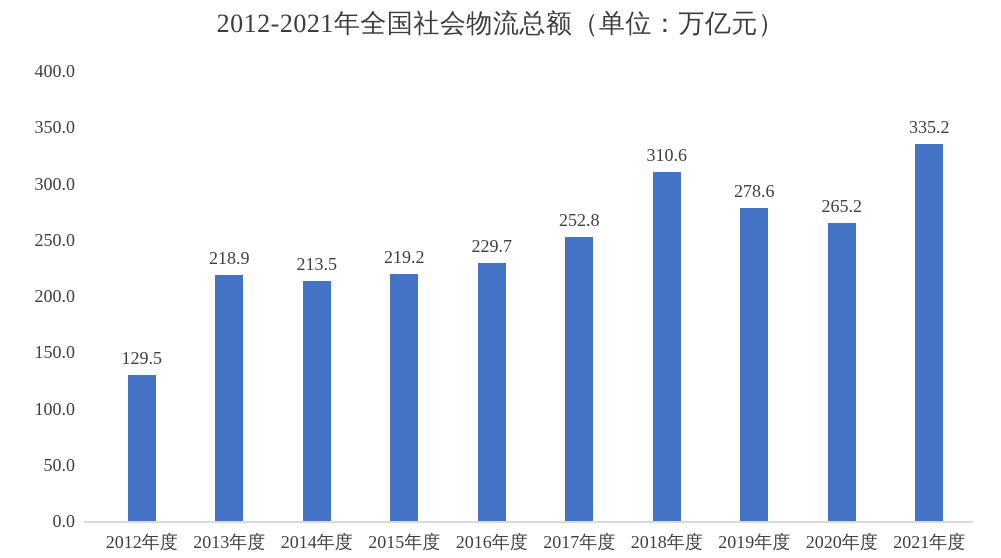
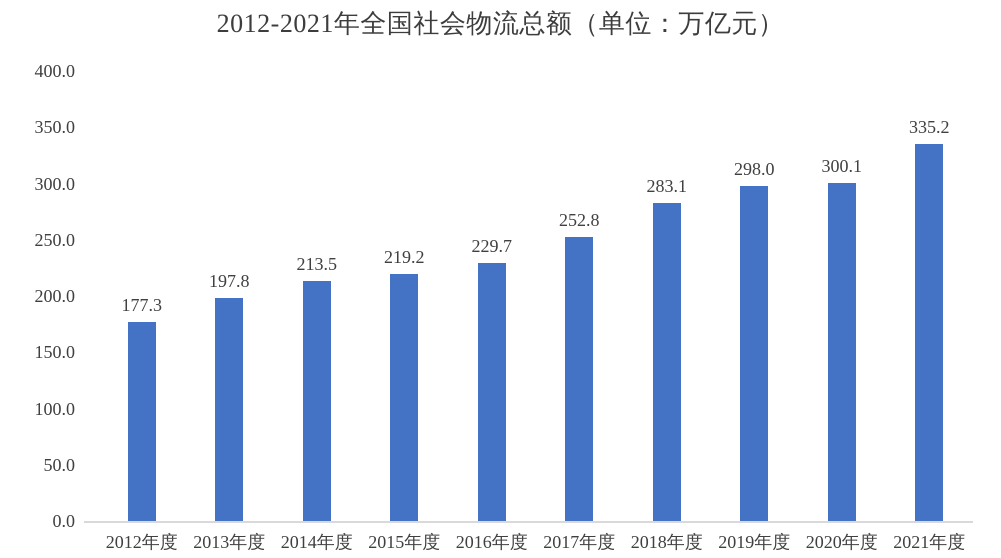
2012年度: 129.5 -> 177.3
2013年度: 218.9 -> 197.8
2018年度: 310.6 -> 283.1
2019年度: 278.6 -> 298.0
2020年度: 265.2 -> 300.1
